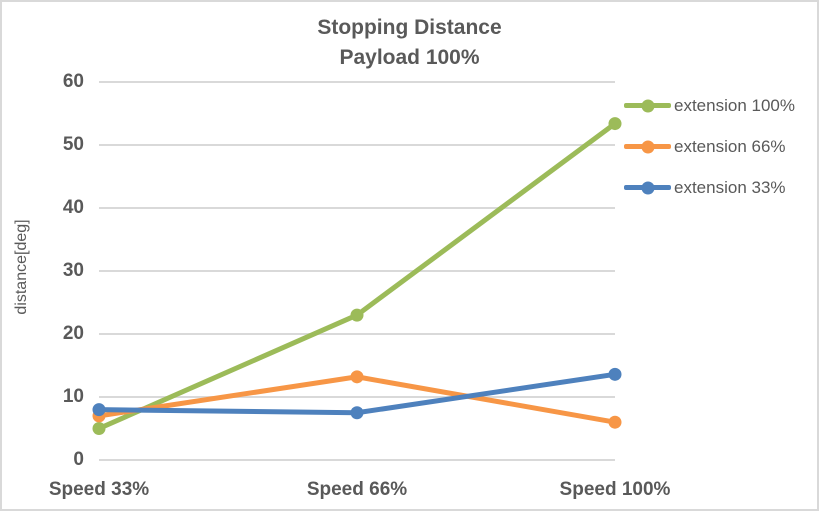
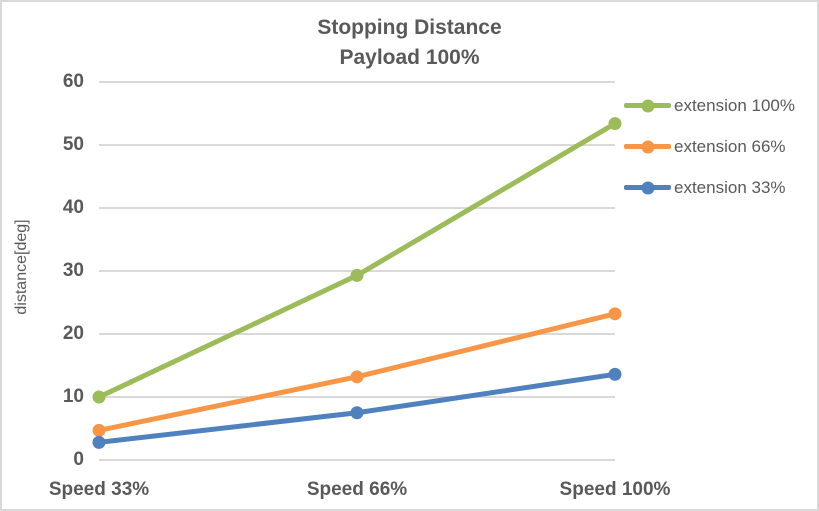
extension 100%/Speed 33%: 5 -> 10
extension 66%/Speed 33%: 7 -> 5
extension 33%/Speed 33%: 8 -> 3
extension 100%/Speed 66%: 23 -> 29
extension 66%/Speed 100%: 6 -> 23
